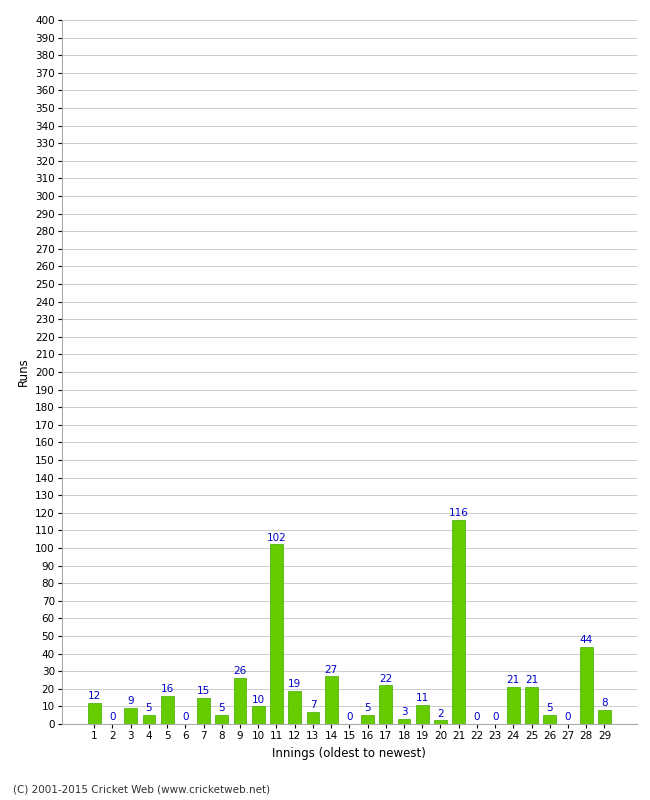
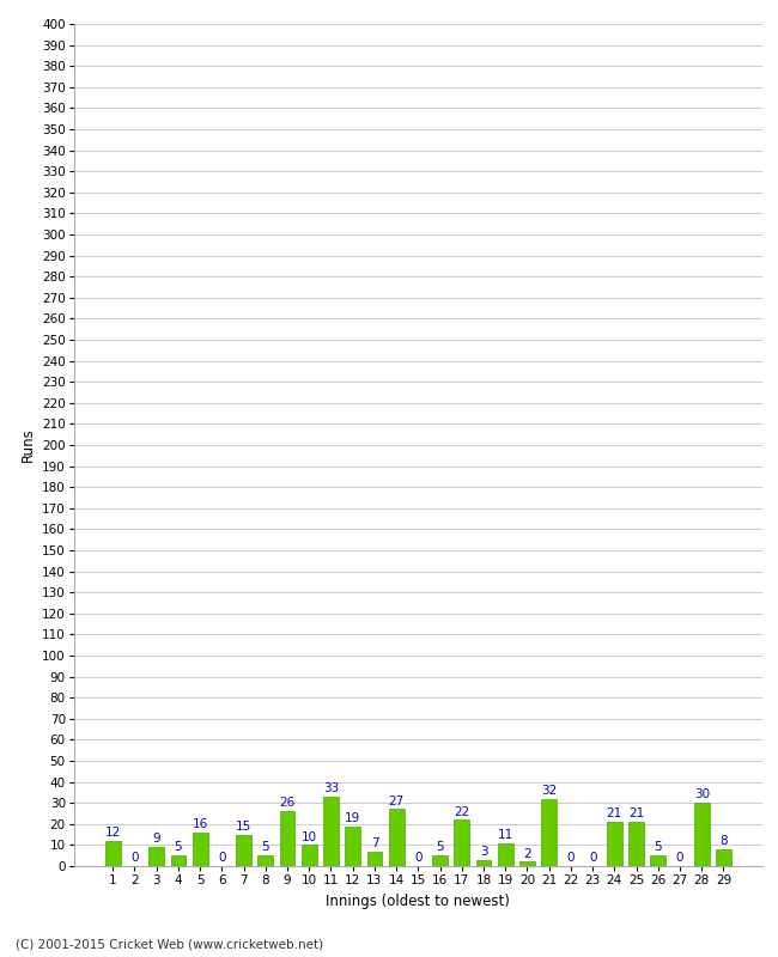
11: 102 -> 33
21: 116 -> 32
28: 44 -> 30
